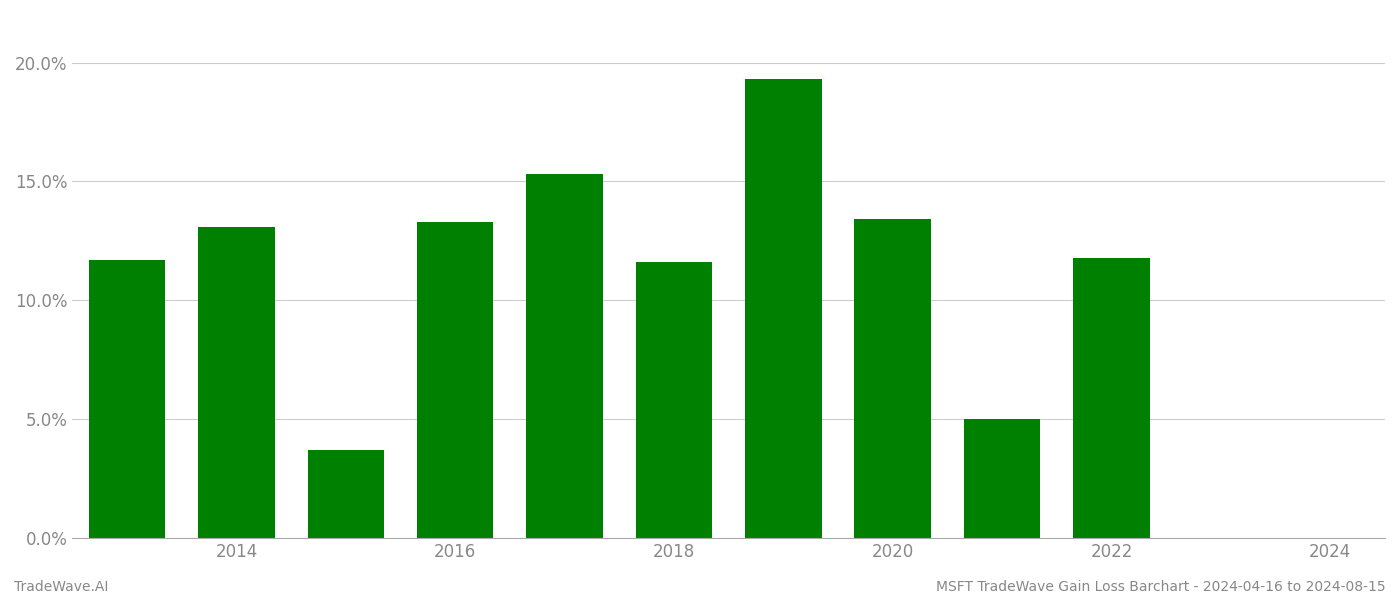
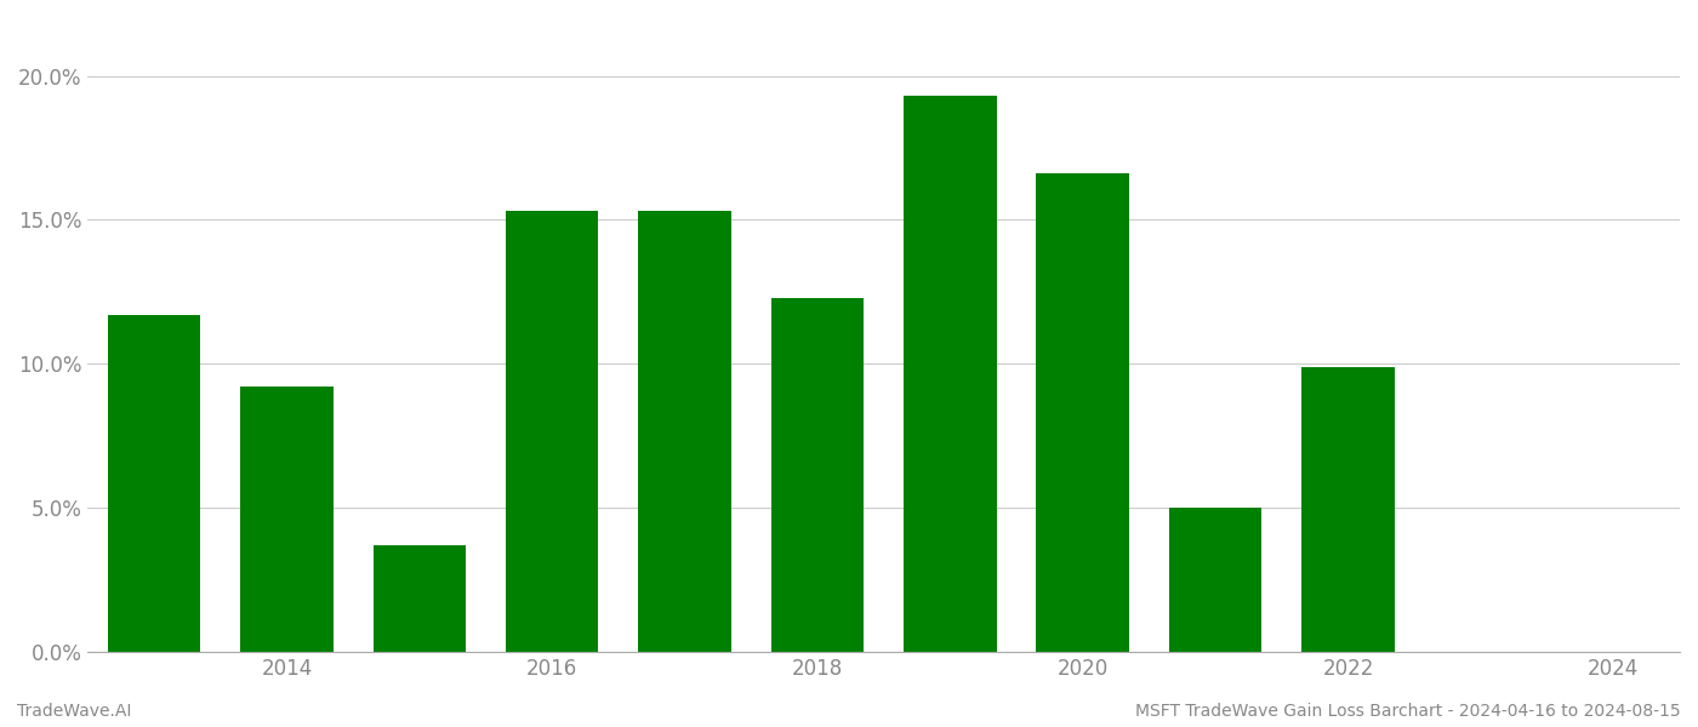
2014: 13.1% -> 9.2%
2016: 13.3% -> 15.3%
2018: 11.6% -> 12.3%
2020: 13.4% -> 16.6%
2022: 11.8% -> 9.9%
